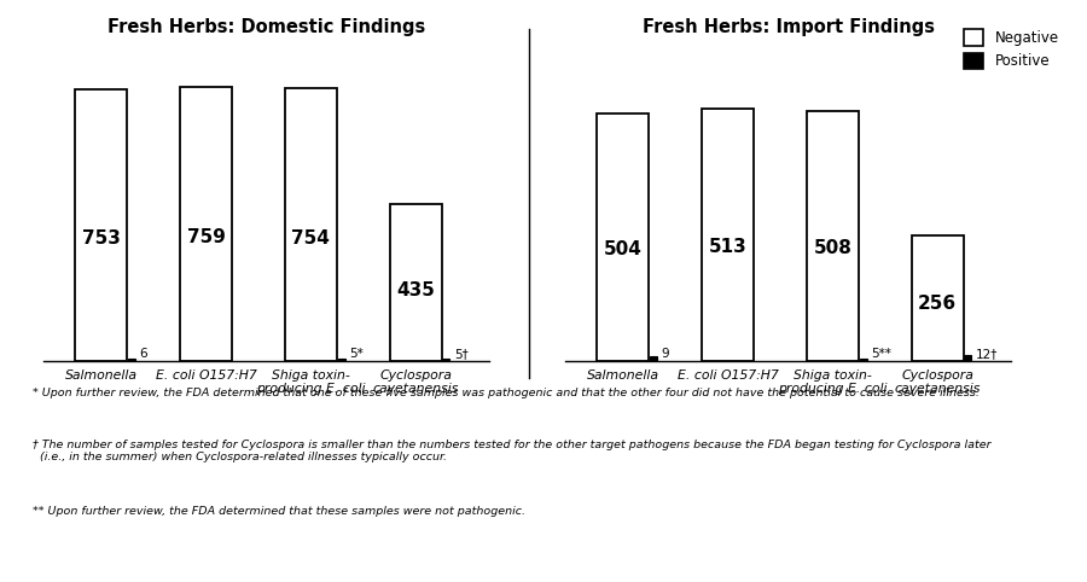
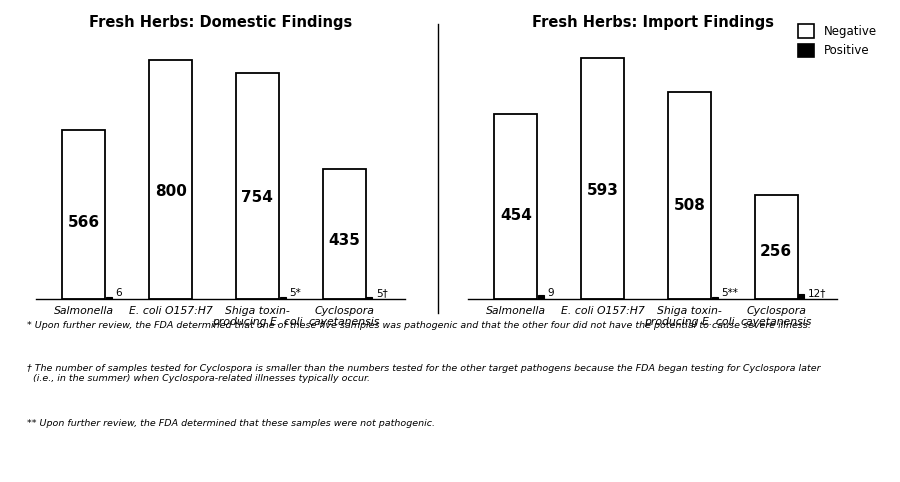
Fresh Herbs: Domestic Findings/Negative/Salmonella: 753 -> 566
Fresh Herbs: Domestic Findings/Negative/E. coli O157:H7: 759 -> 800
Fresh Herbs: Import Findings/Negative/Salmonella: 504 -> 454
Fresh Herbs: Import Findings/Negative/E. coli O157:H7: 513 -> 593
